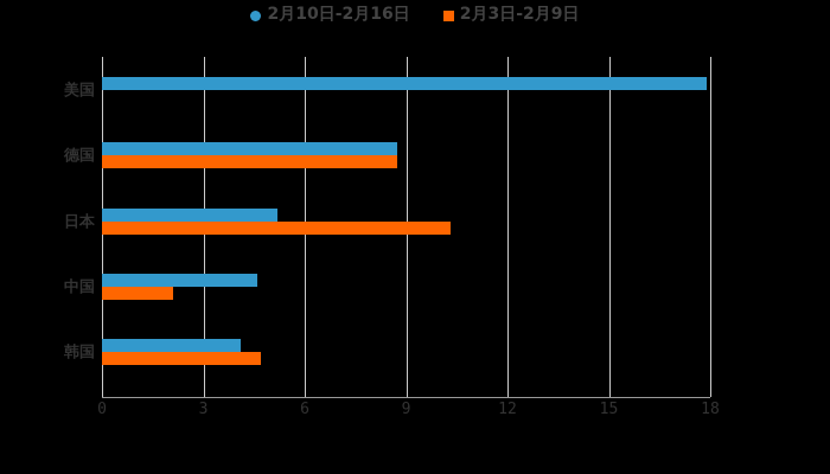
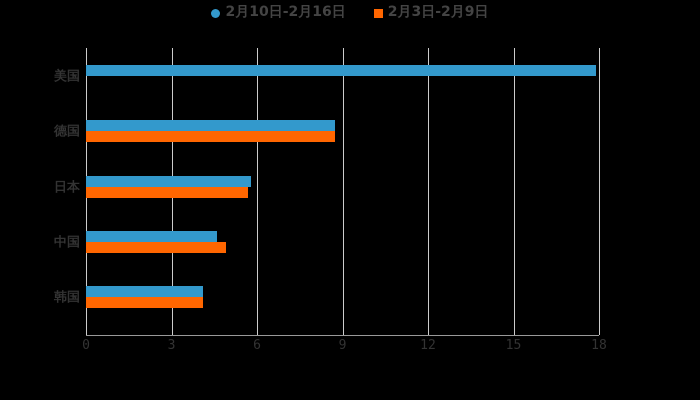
2月10日-2月16日/日本: 5.2 -> 5.8
2月3日-2月9日/日本: 10.3 -> 5.7
2月3日-2月9日/中国: 2.1 -> 4.9
2月3日-2月9日/韩国: 4.7 -> 4.1
